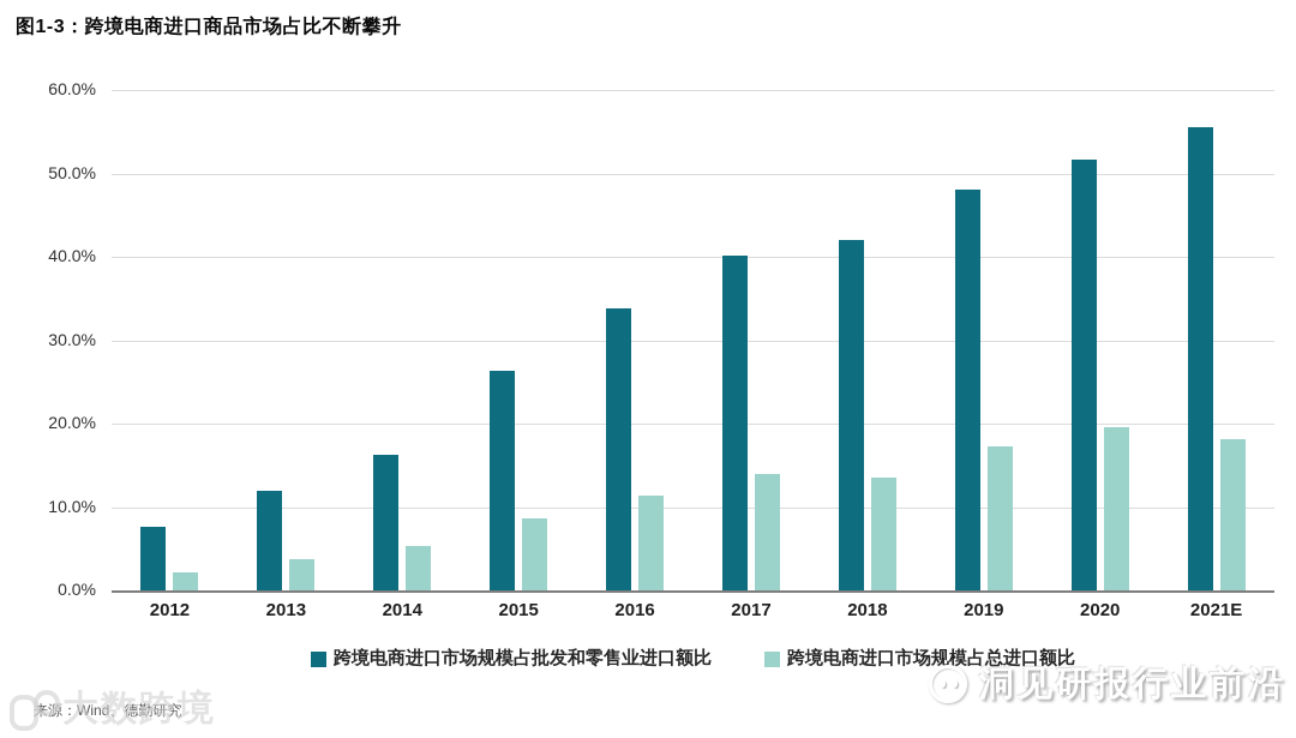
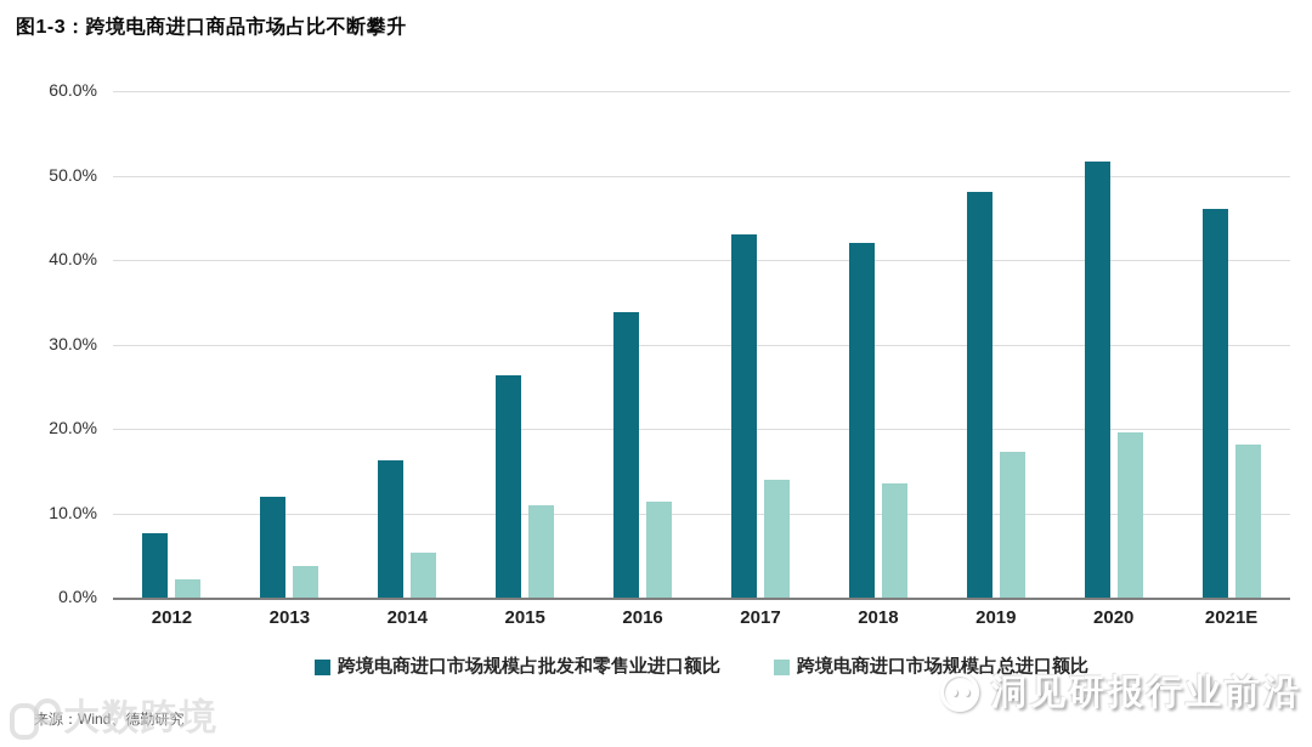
跨境电商进口市场规模占总进口额比/2015: 9% -> 11%
跨境电商进口市场规模占批发和零售业进口额比/2017: 40% -> 43%
跨境电商进口市场规模占批发和零售业进口额比/2021E: 56% -> 46%
